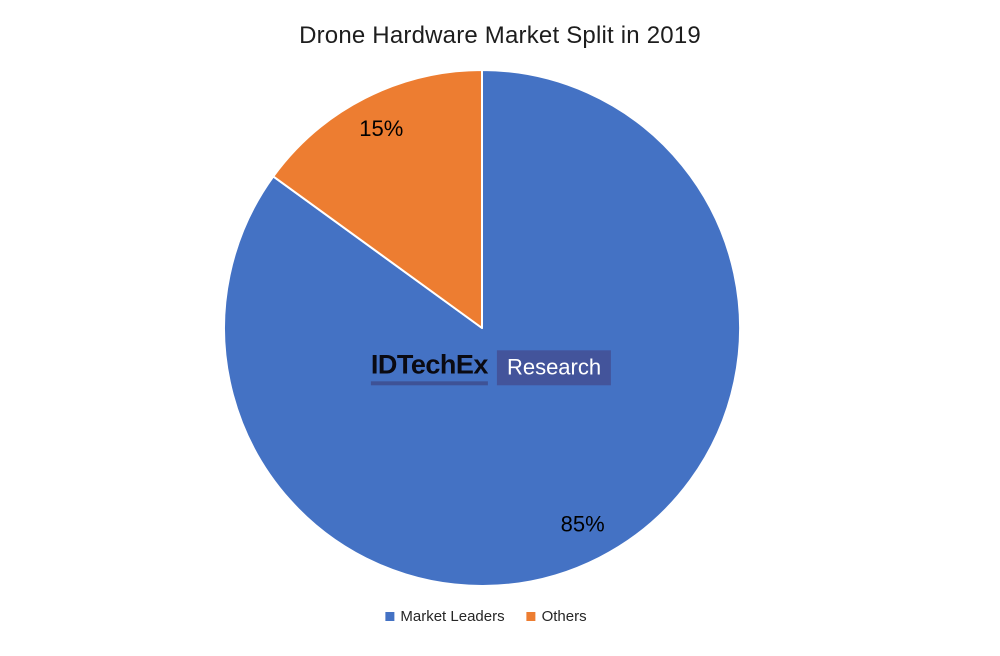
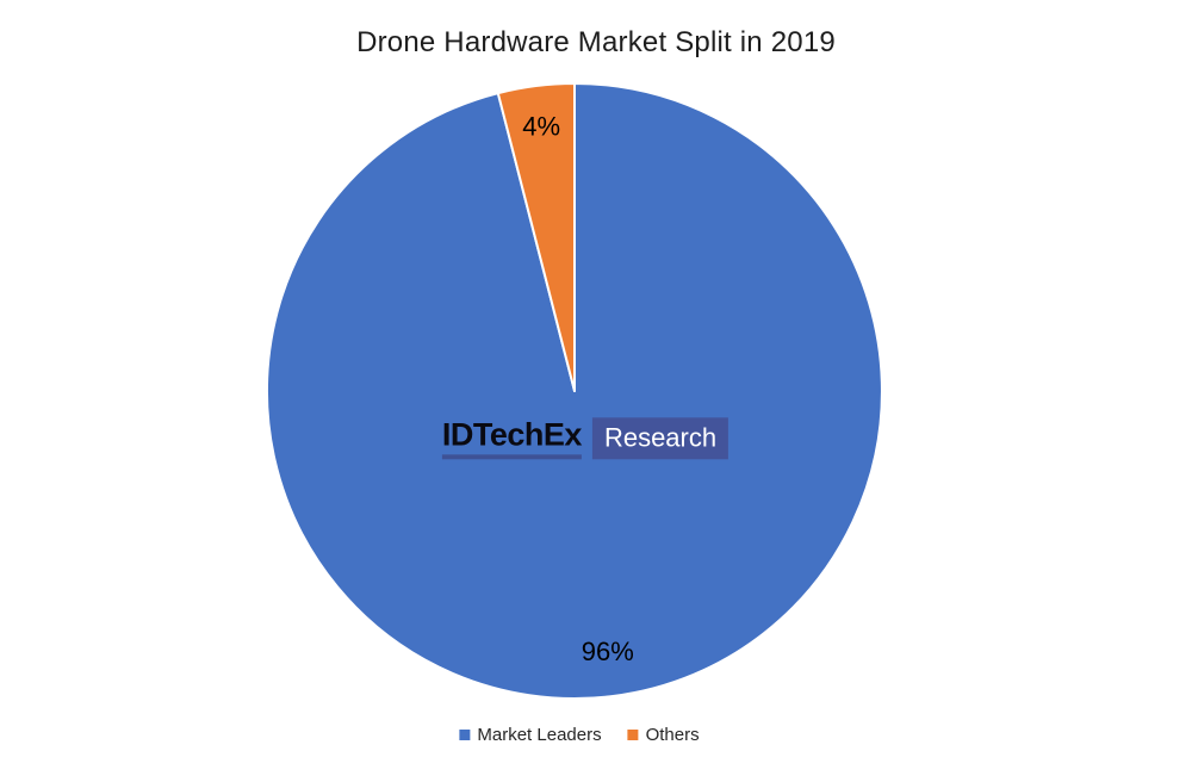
Market Leaders: 85% -> 96%
Others: 15% -> 4%
